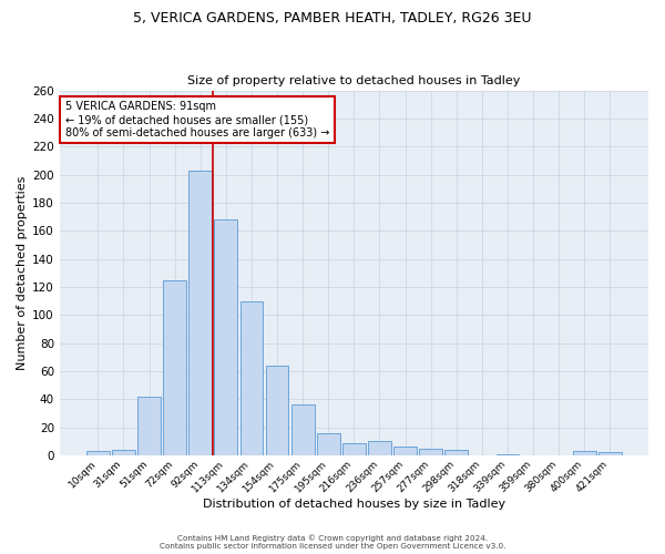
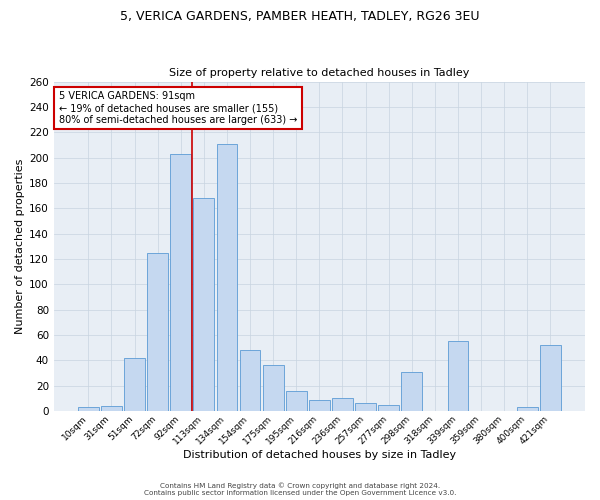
134sqm: 110 -> 211
154sqm: 64 -> 48
298sqm: 4 -> 31
339sqm: 1 -> 55
421sqm: 2 -> 52
